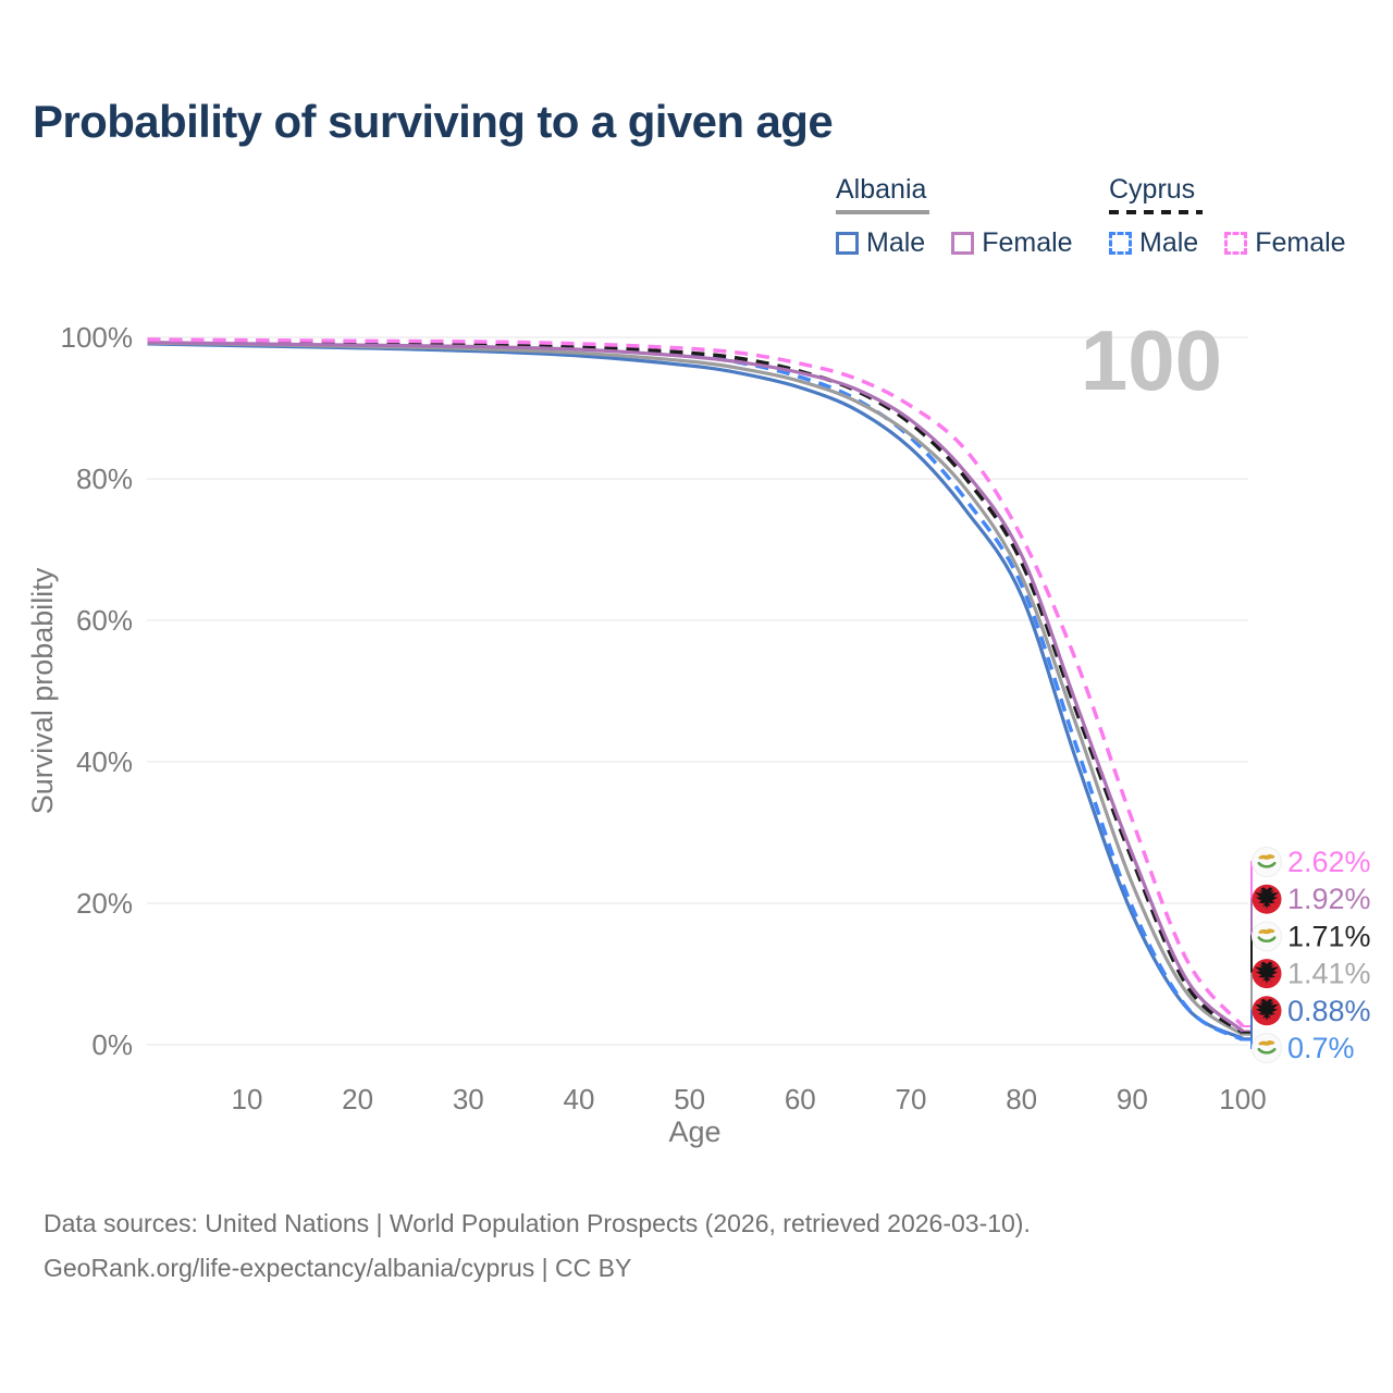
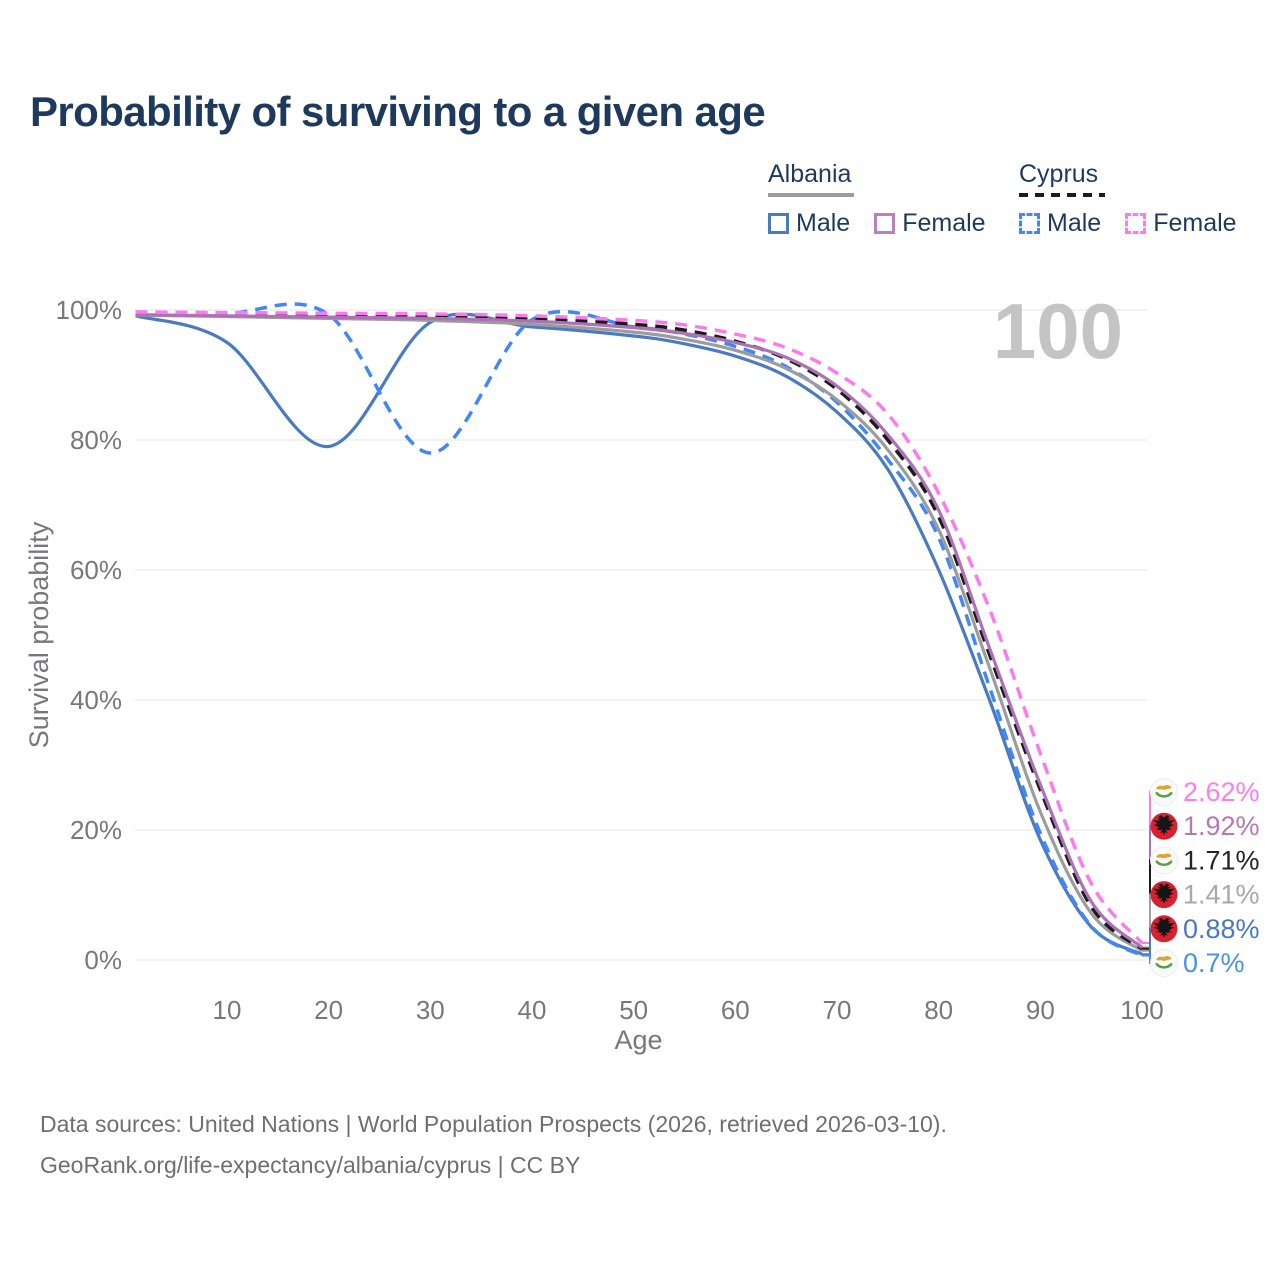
Albania Male/10: 99% -> 95%
Albania Male/20: 98% -> 79%
Cyprus Male/30: 99% -> 78%
Albania Male/80: 64% -> 60%
